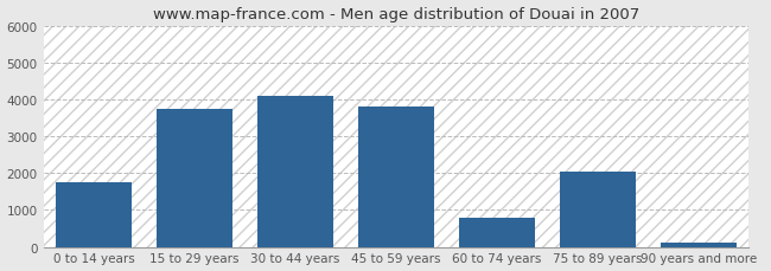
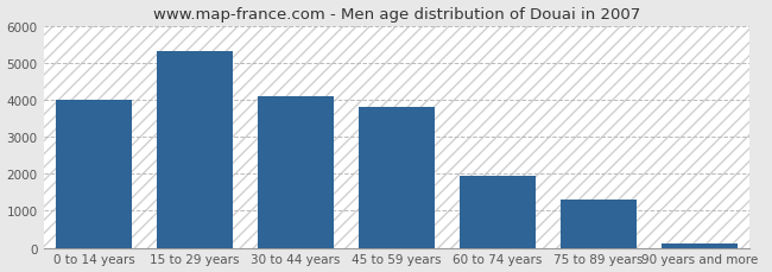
0 to 14 years: 1750 -> 3980
15 to 29 years: 3750 -> 5320
60 to 74 years: 800 -> 1940
75 to 89 years: 2050 -> 1310
